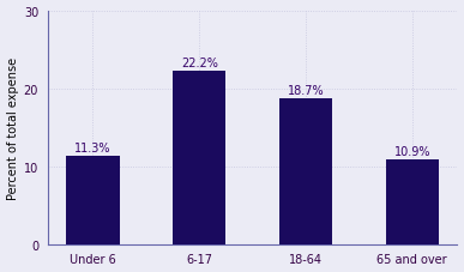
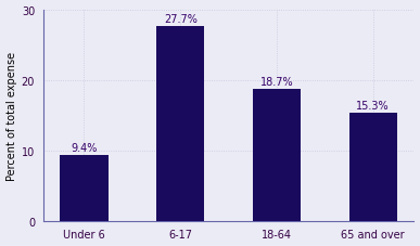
Under 6: 11.3% -> 9.4%
6-17: 22.2% -> 27.7%
65 and over: 10.9% -> 15.3%
